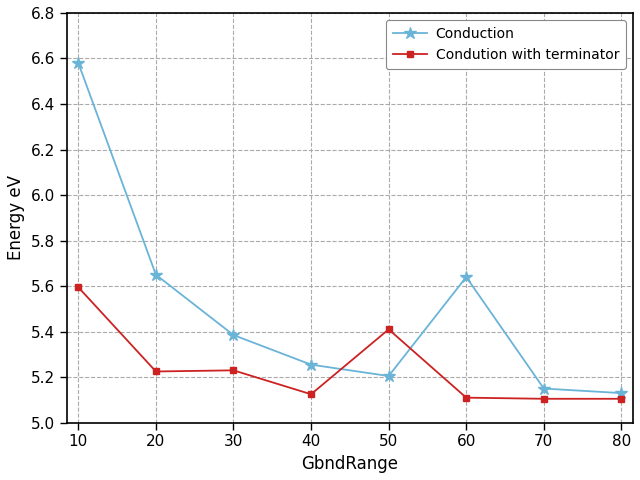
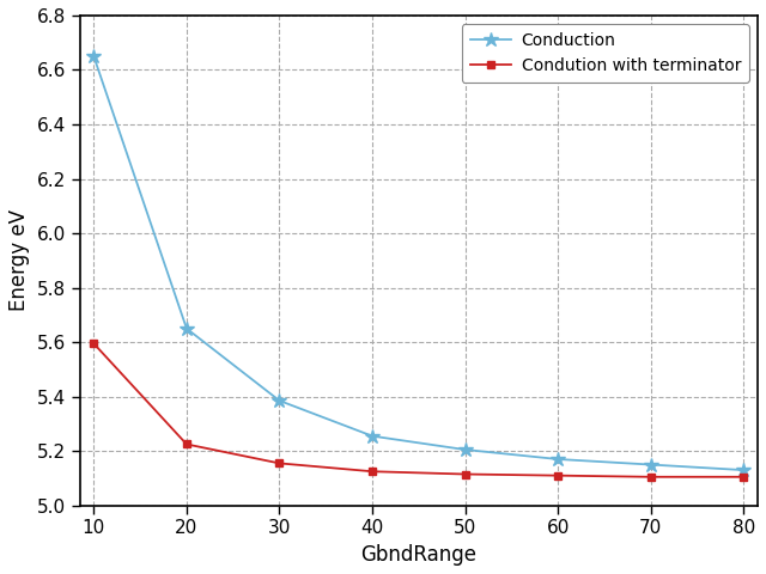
Conduction/10: 6.580 -> 6.650
Condution with terminator/30: 5.230 -> 5.155
Condution with terminator/50: 5.410 -> 5.115
Conduction/60: 5.640 -> 5.170
